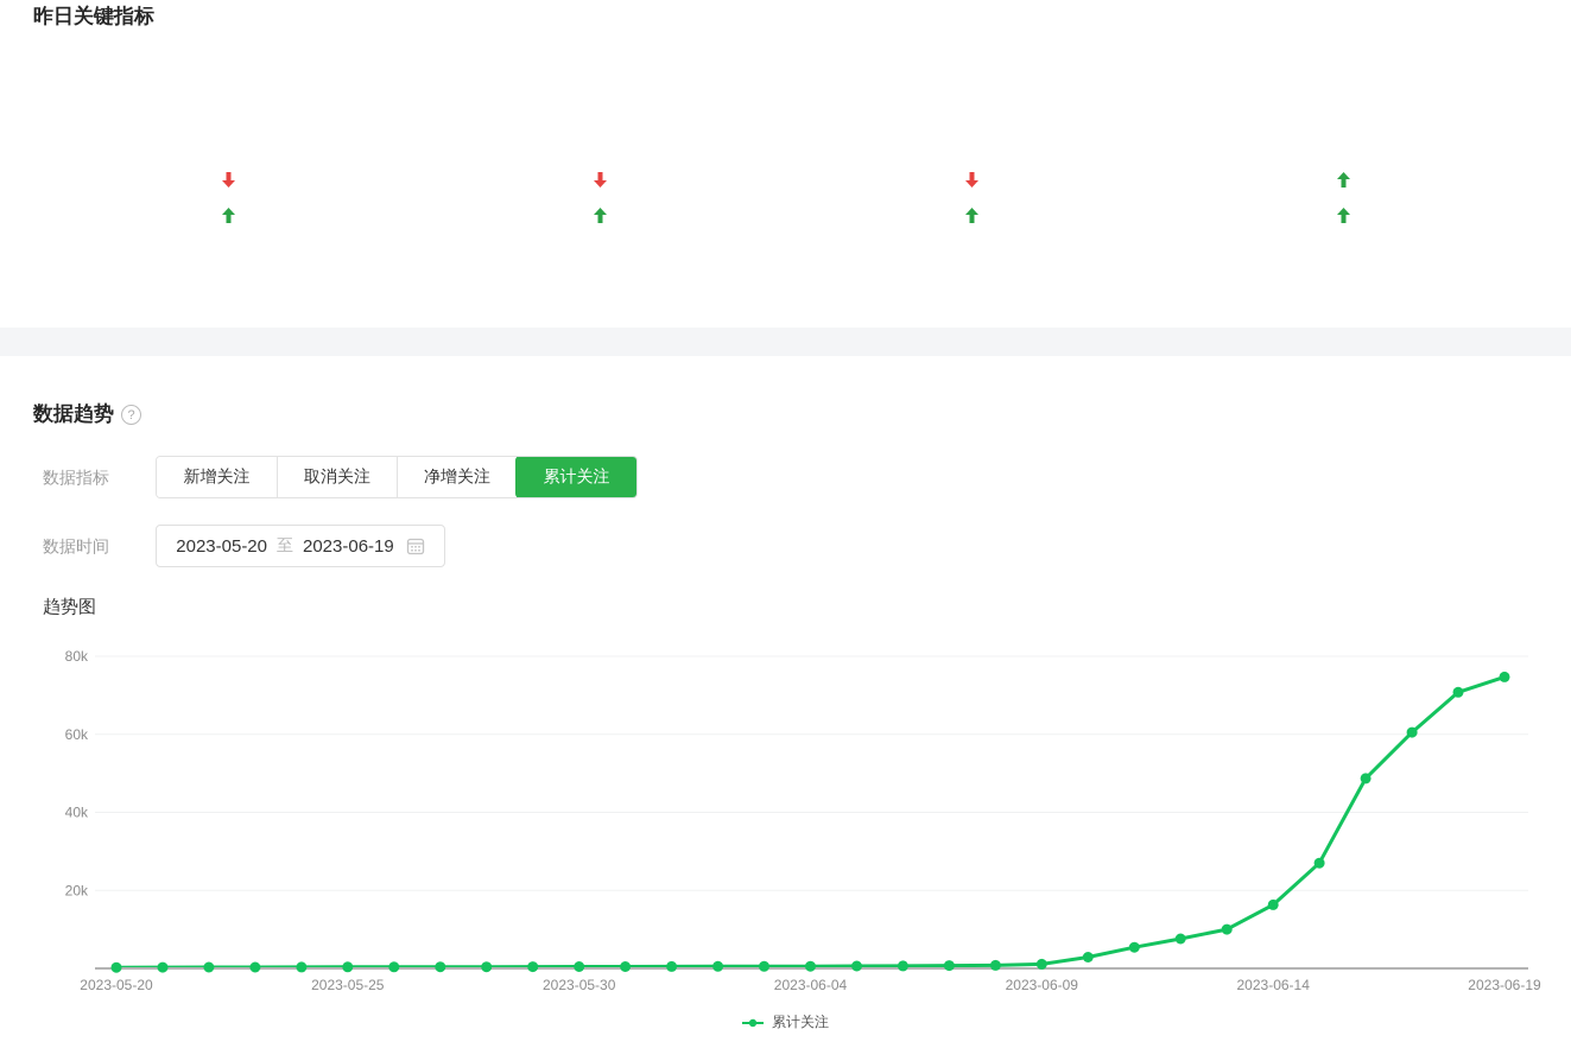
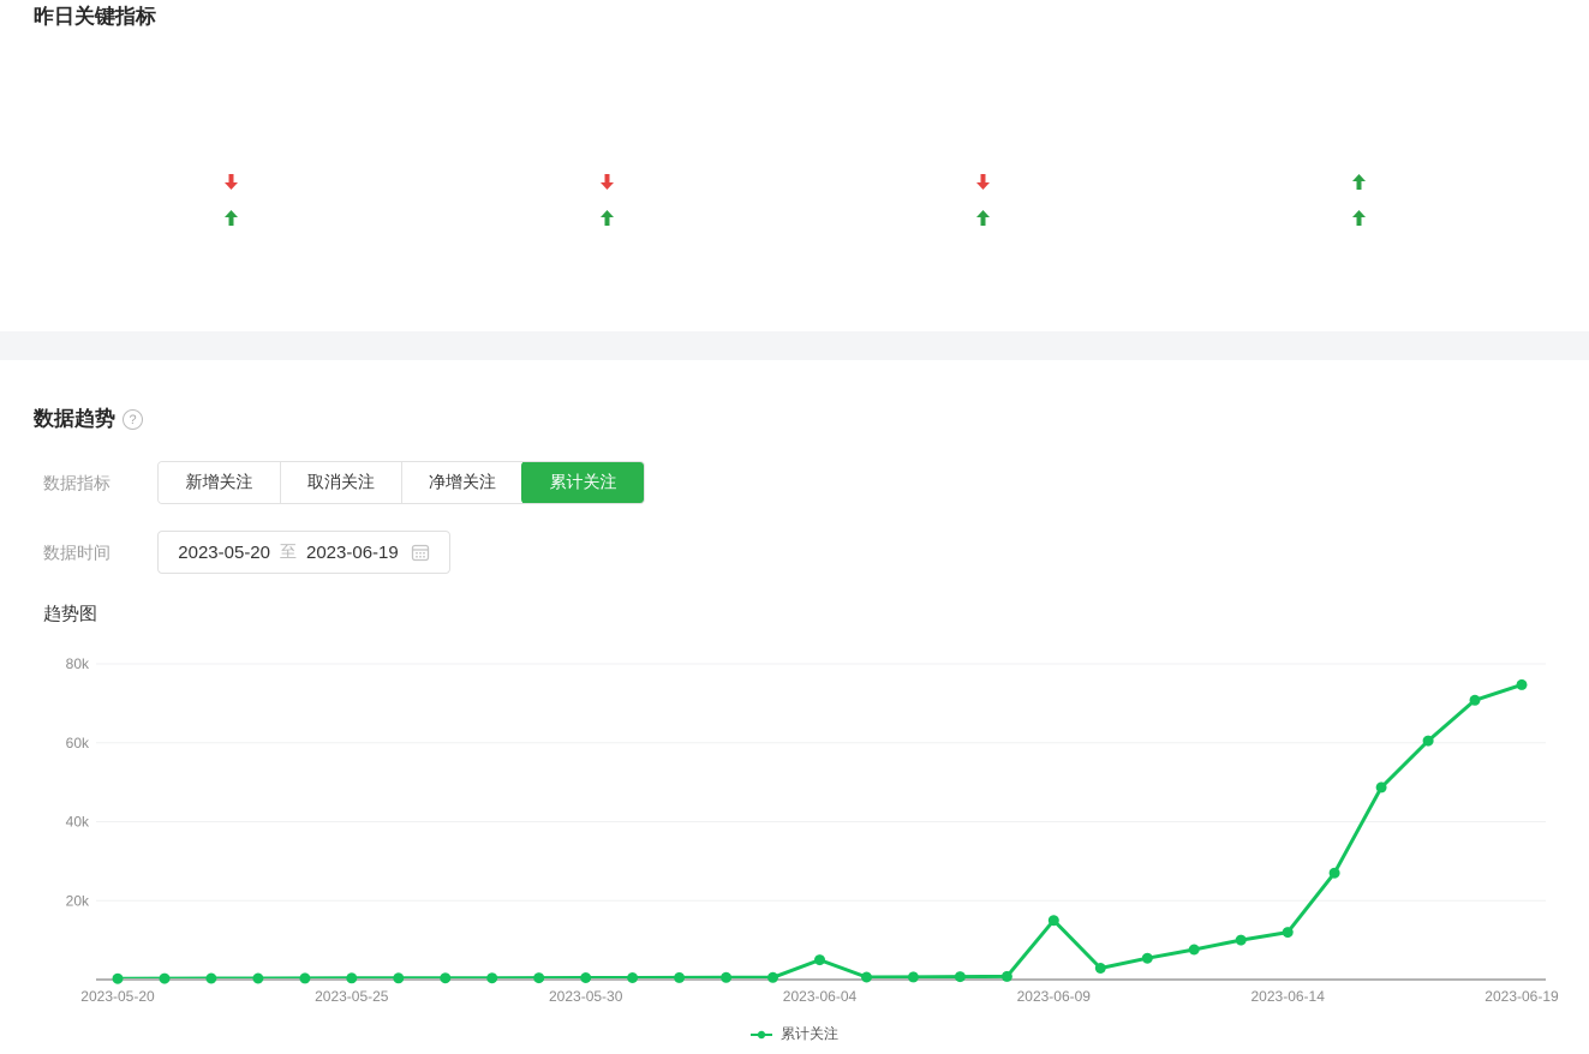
2023-06-04: 1k -> 5k
2023-06-09: 1k -> 15k
2023-06-14: 16k -> 12k
